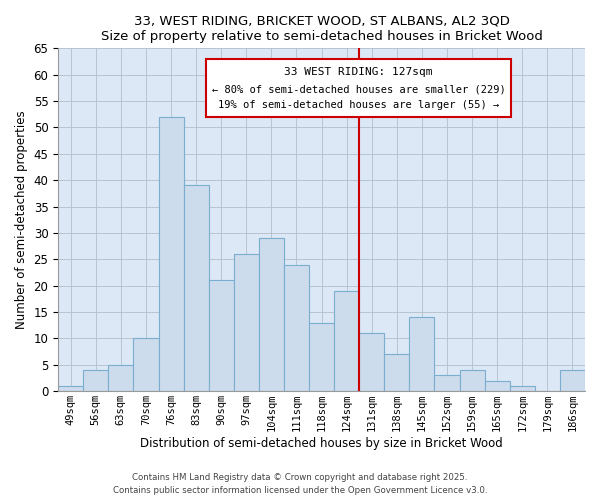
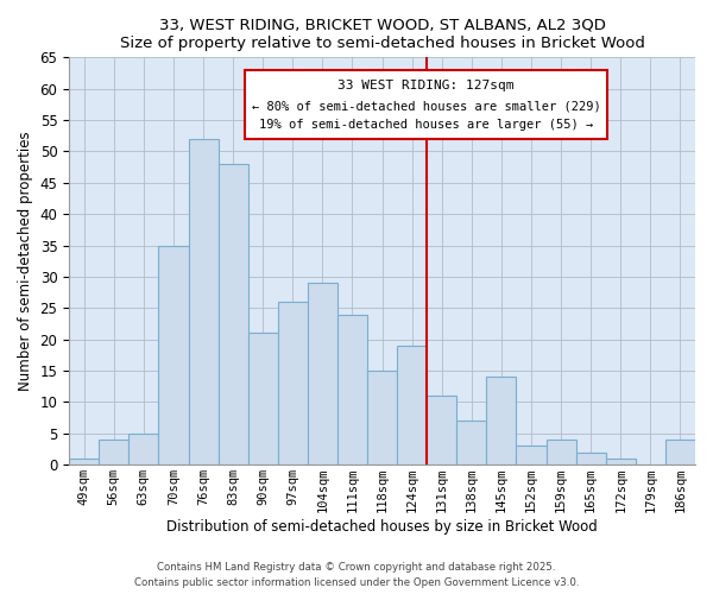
70sqm: 10 -> 35
83sqm: 39 -> 48
118sqm: 13 -> 15
